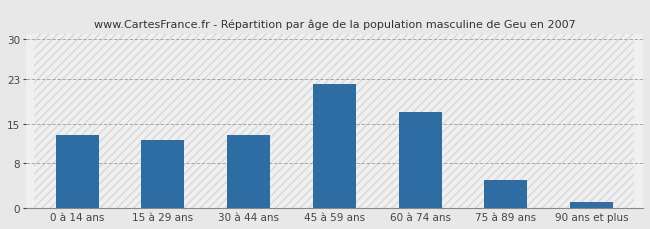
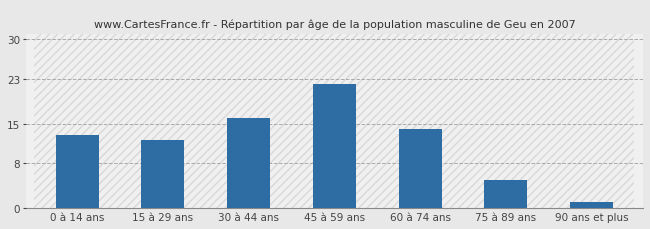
30 à 44 ans: 13 -> 16
60 à 74 ans: 17 -> 14
